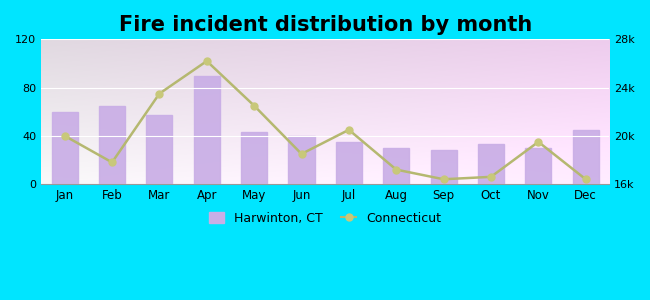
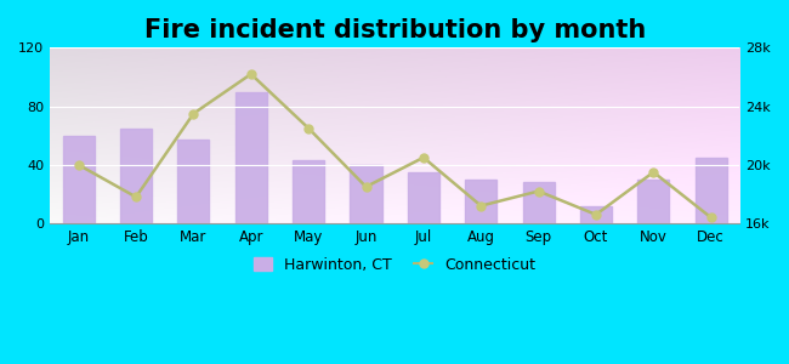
Connecticut/Sep: 16.4k -> 18.2k
Harwinton, CT/Oct: 33 -> 12
